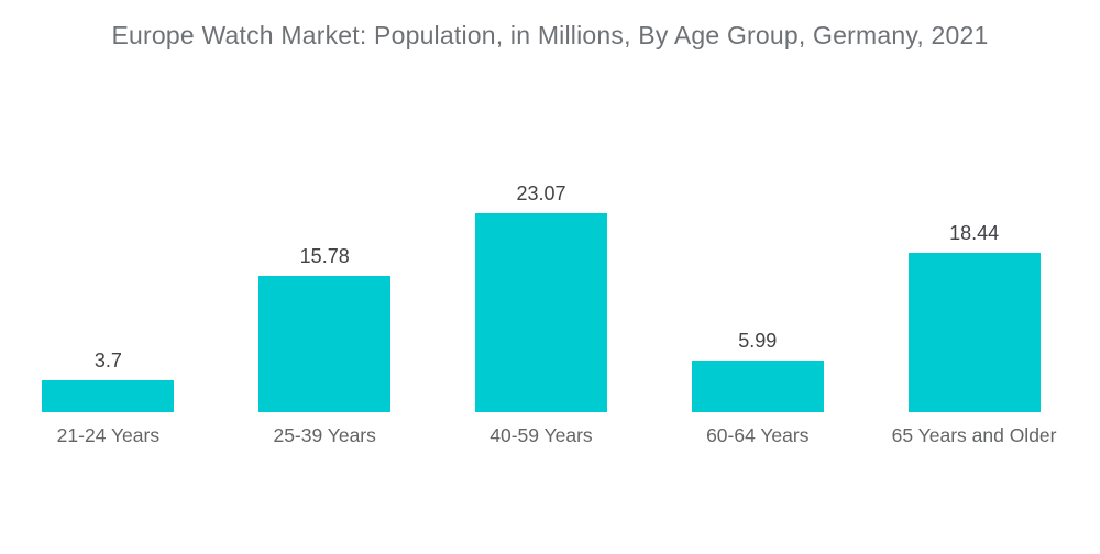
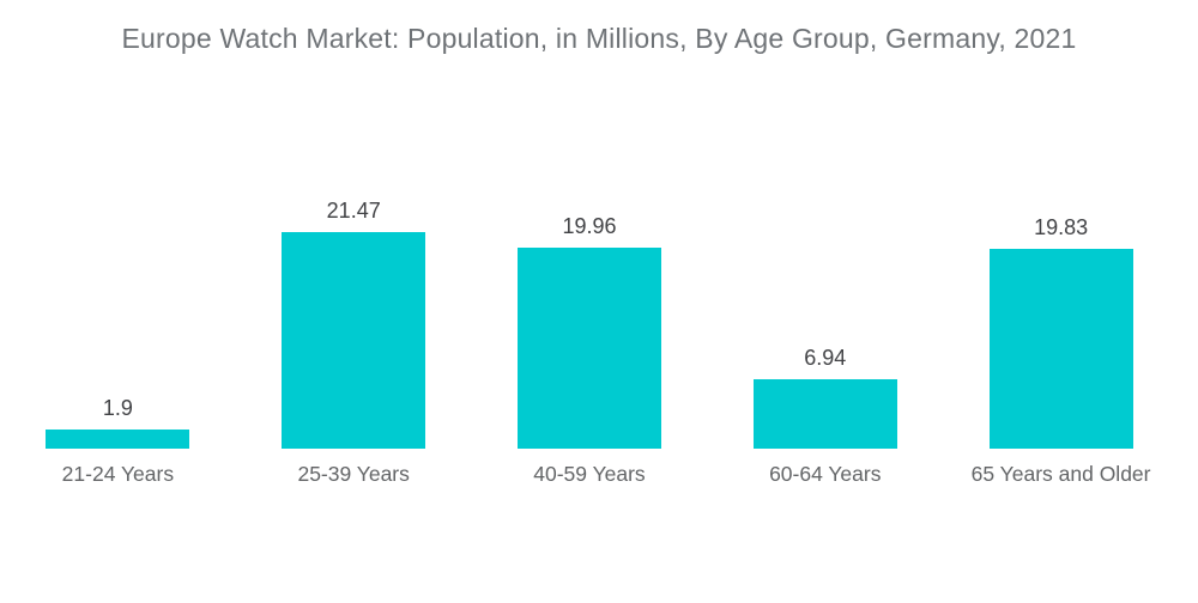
21-24 Years: 3.7 -> 1.9
25-39 Years: 15.78 -> 21.47
40-59 Years: 23.07 -> 19.96
60-64 Years: 5.99 -> 6.94
65 Years and Older: 18.44 -> 19.83
